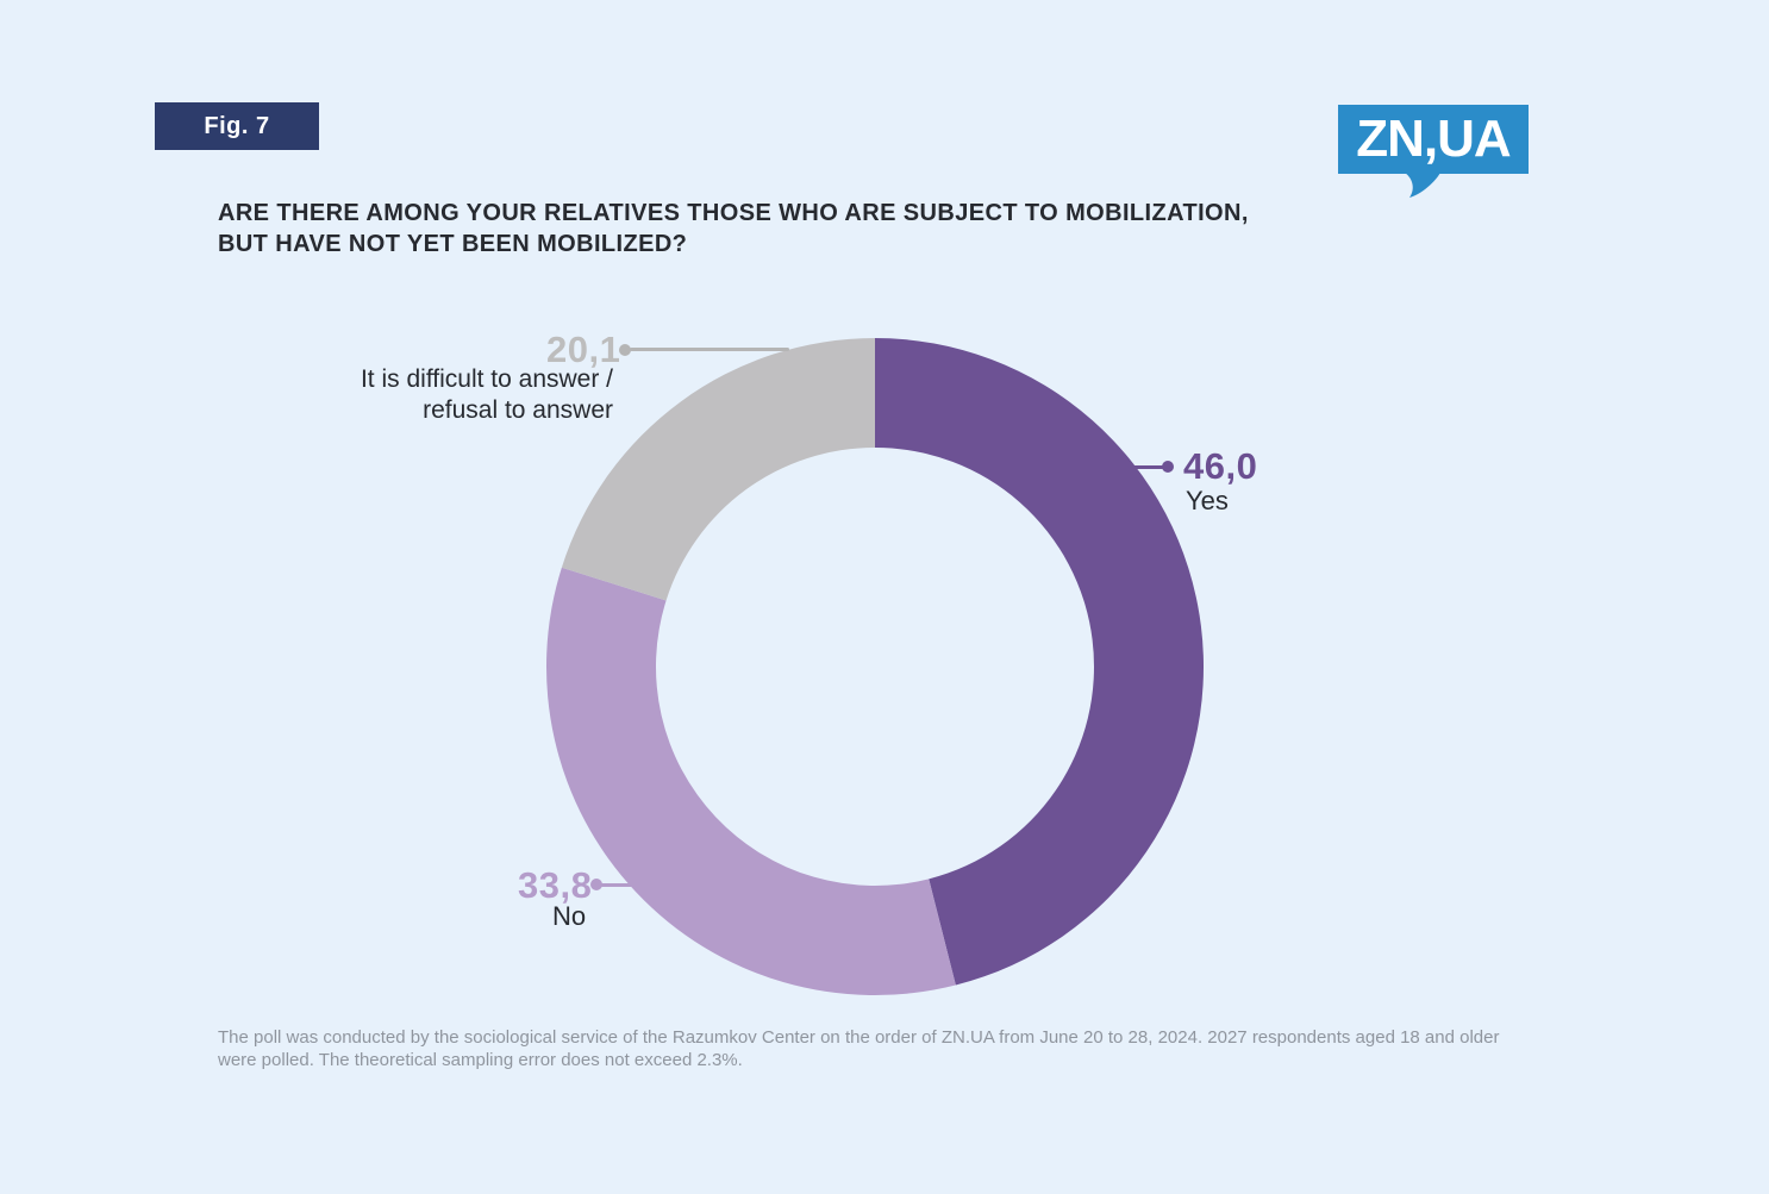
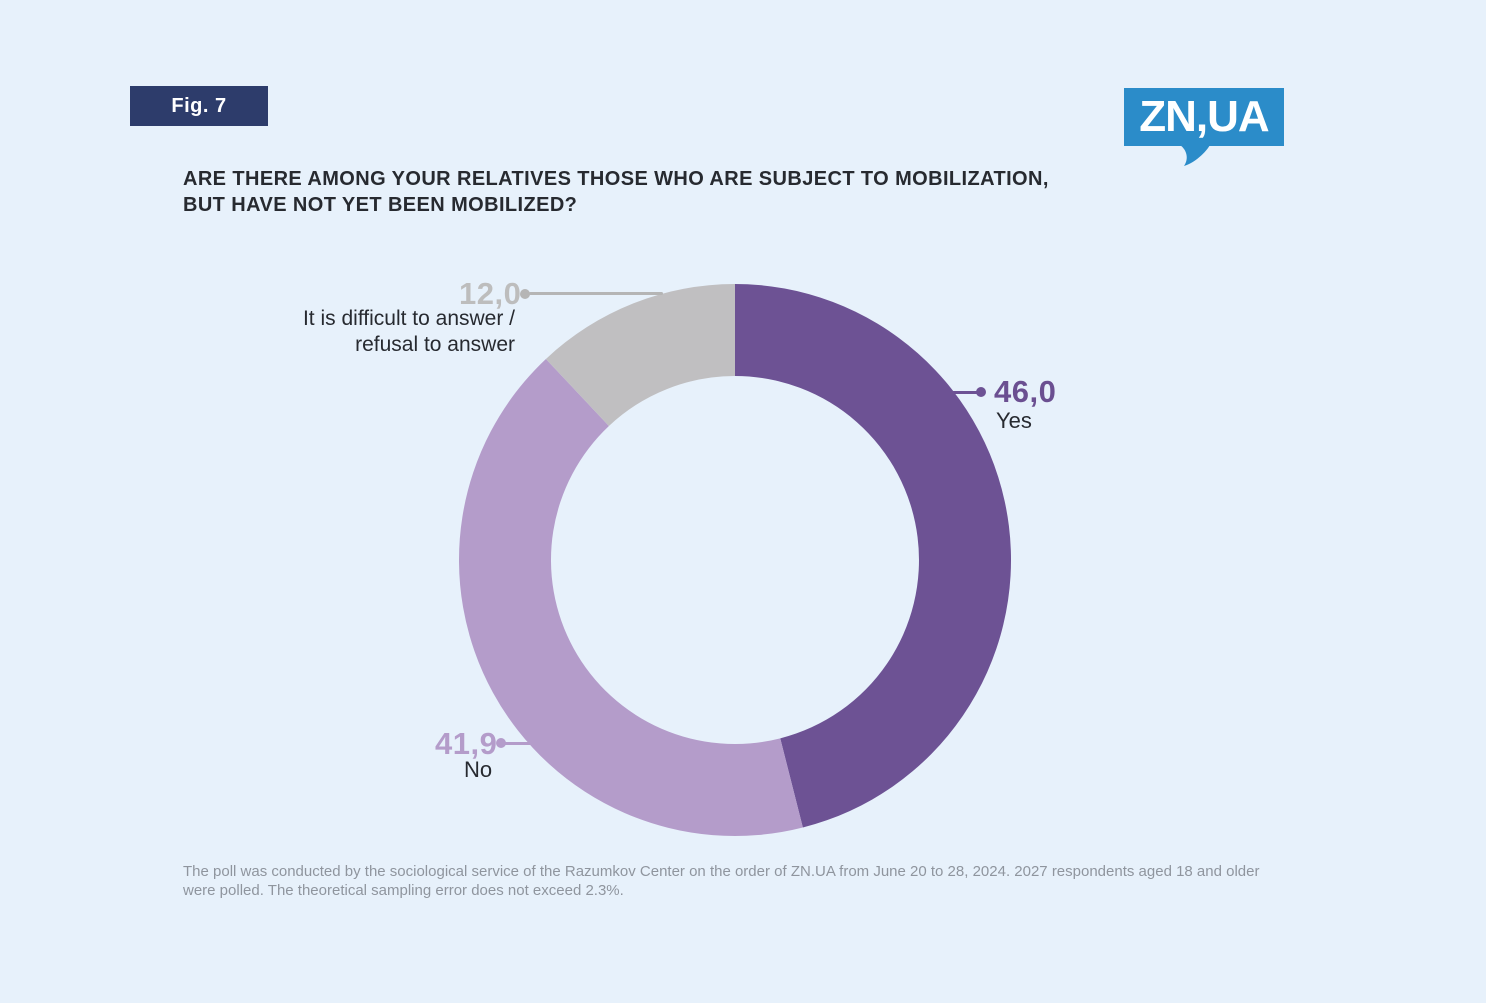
No: 33,8 -> 41,9
It is difficult to answer / refusal to answer: 20,1 -> 12,0
